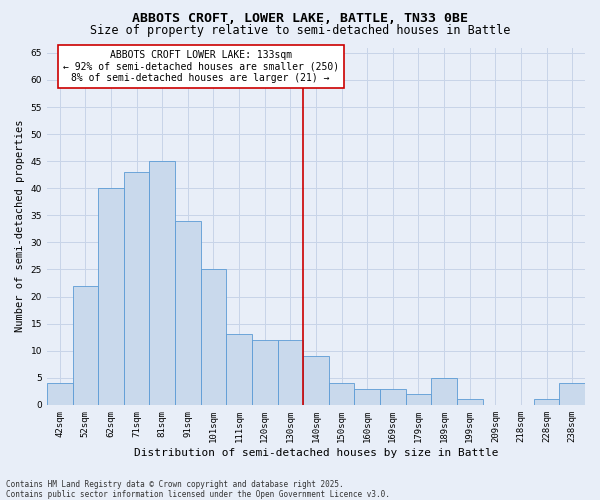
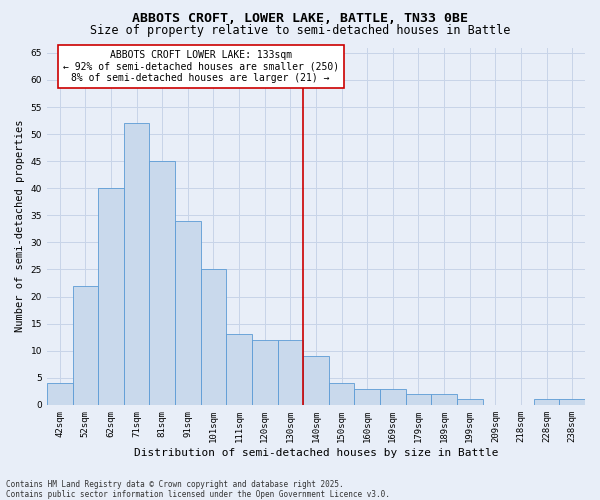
71sqm: 43 -> 52
189sqm: 5 -> 2
238sqm: 4 -> 1
